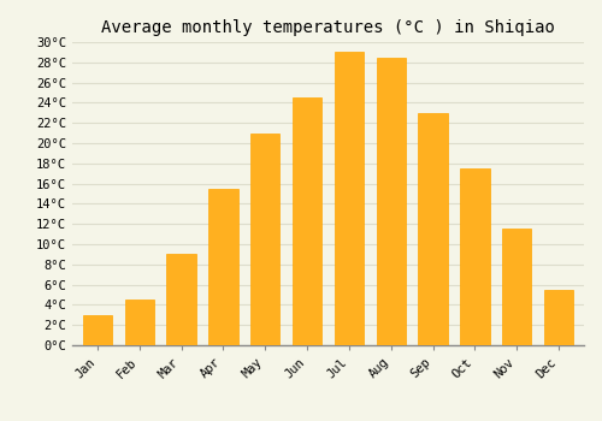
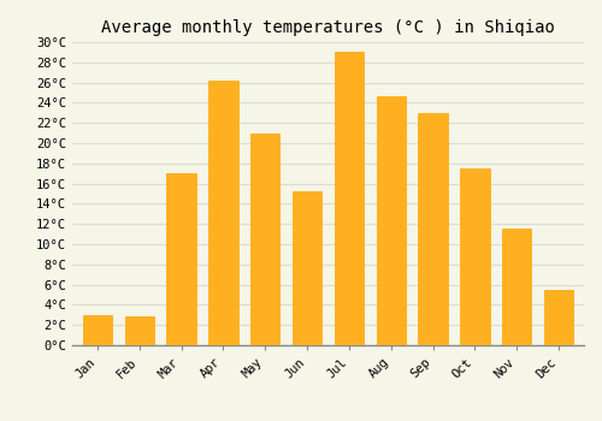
Feb: 4.5°C -> 2.8°C
Mar: 9.0°C -> 17.0°C
Apr: 15.5°C -> 26.2°C
Jun: 24.5°C -> 15.2°C
Aug: 28.5°C -> 24.6°C
